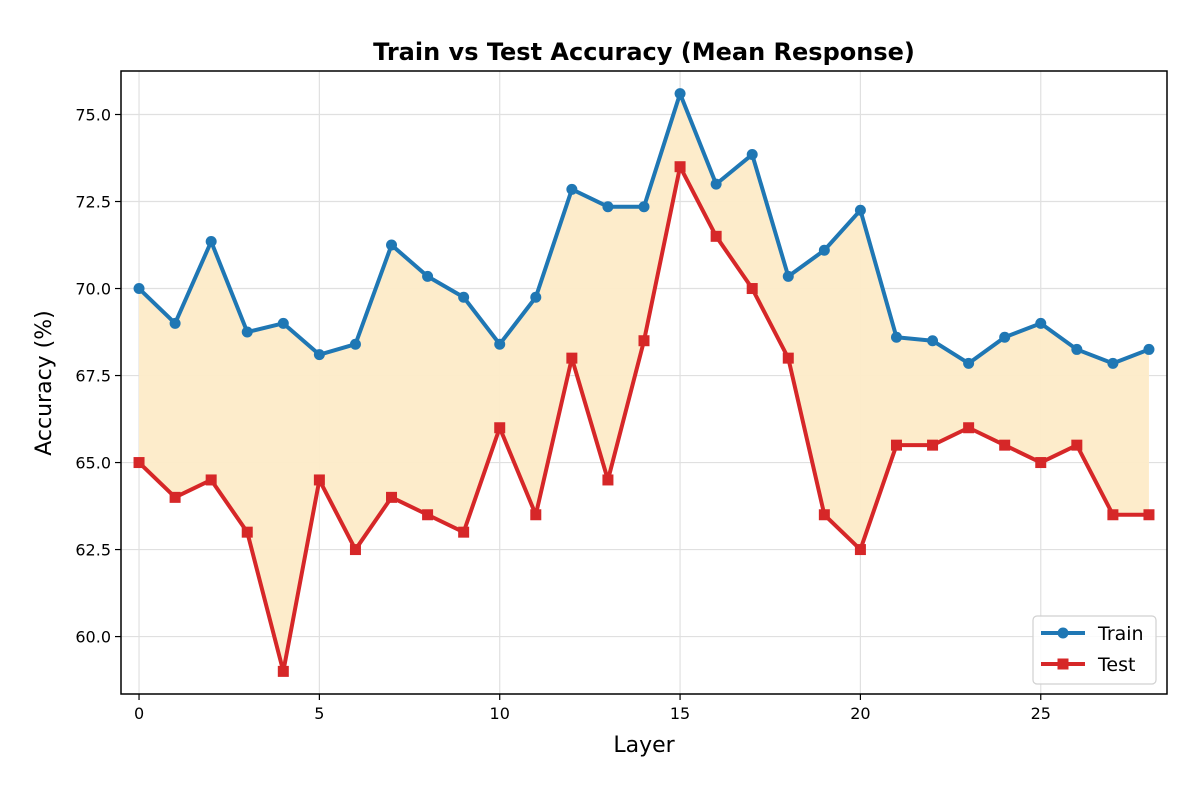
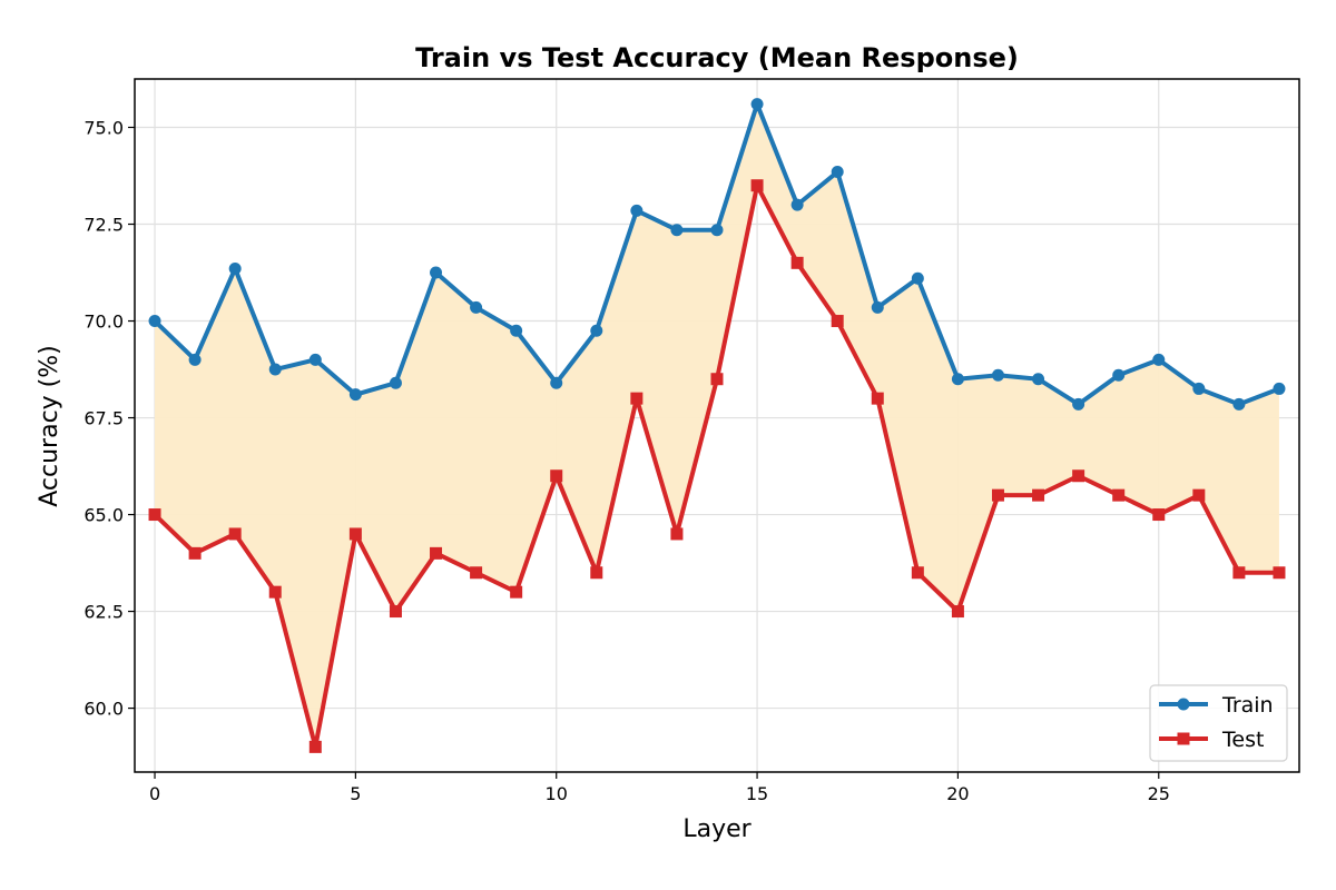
Train/20: 72.2 -> 68.5
